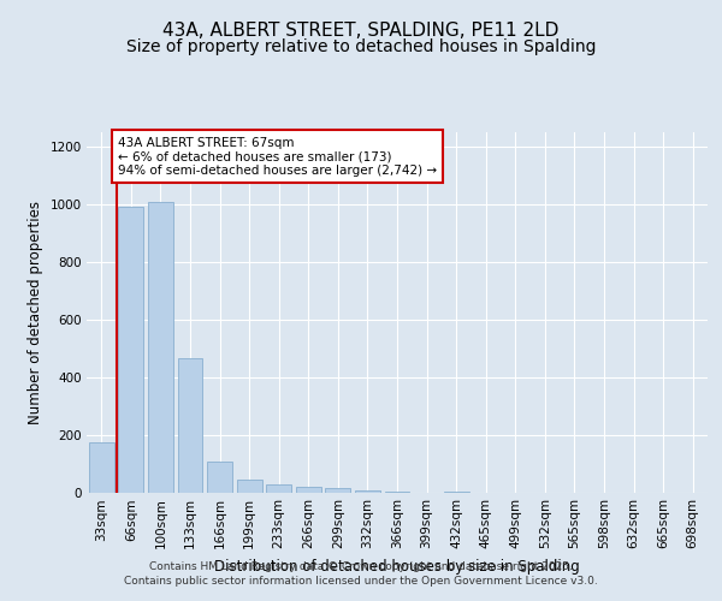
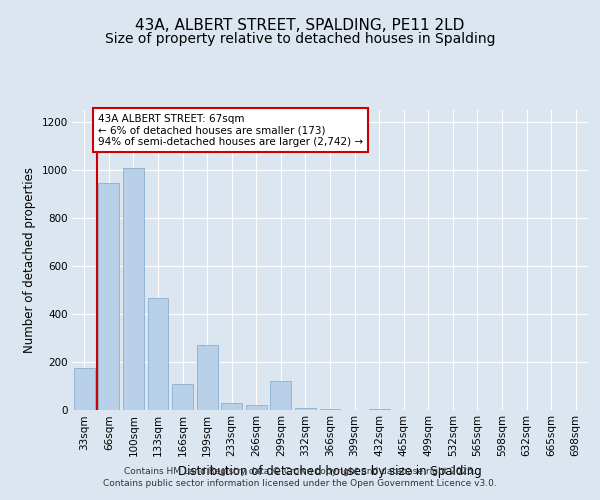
66sqm: 990 -> 945
199sqm: 45 -> 270
299sqm: 15 -> 120
